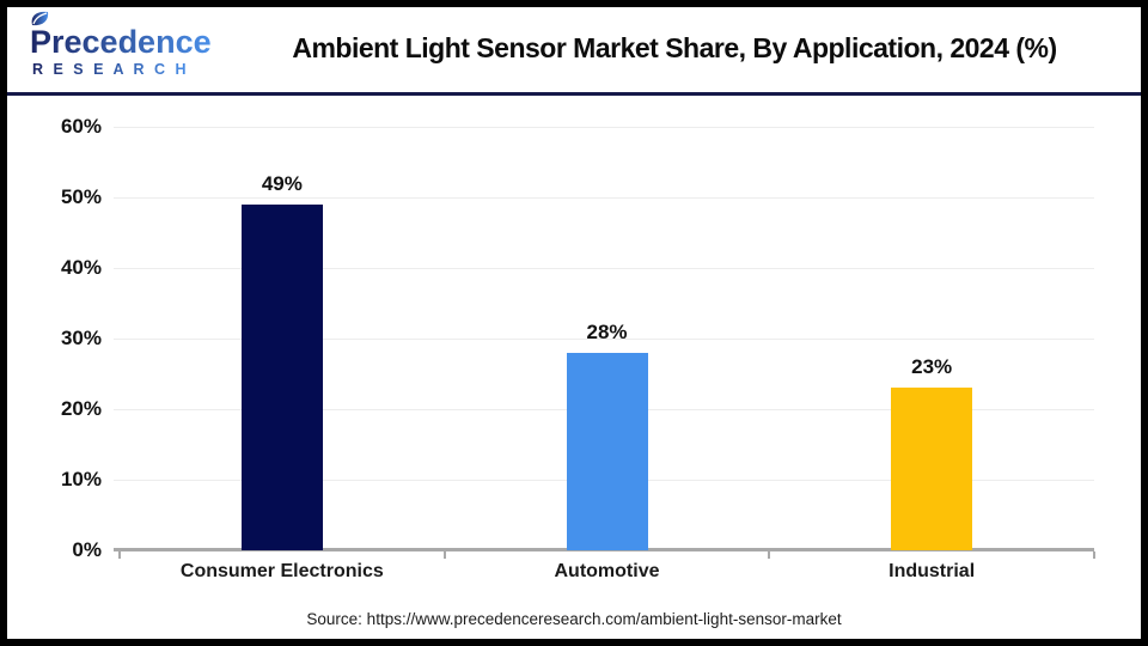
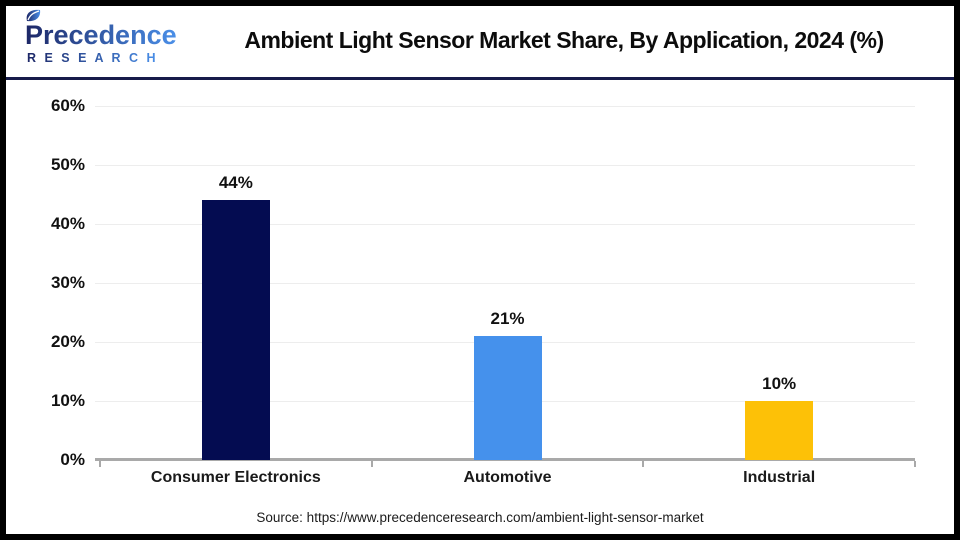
Consumer Electronics: 49% -> 44%
Automotive: 28% -> 21%
Industrial: 23% -> 10%
